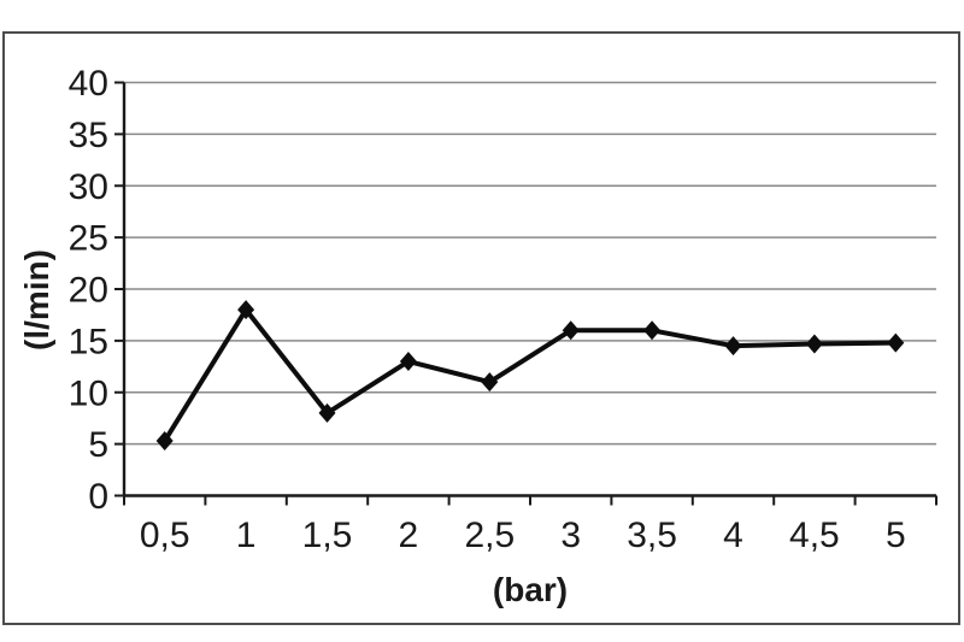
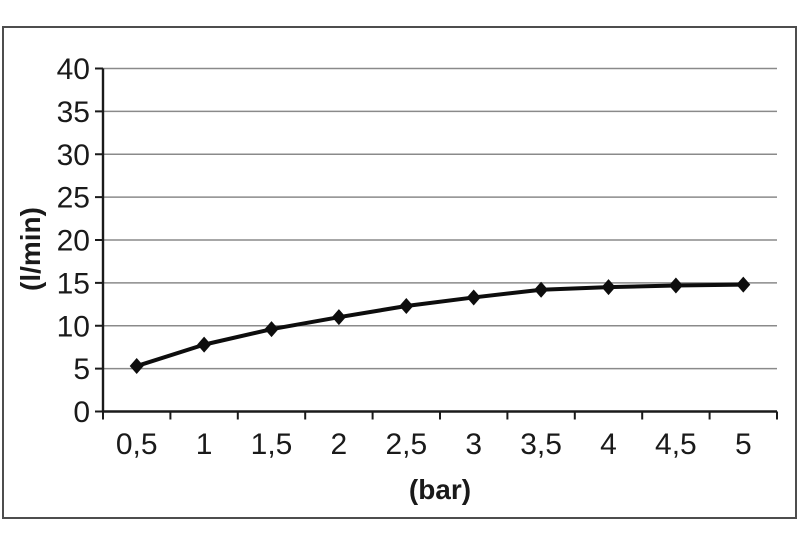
1: 18 -> 8
1,5: 8 -> 10
2: 13 -> 11
2,5: 11 -> 12
3: 16 -> 13
3,5: 16 -> 14
